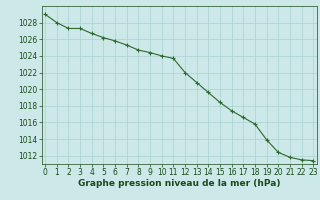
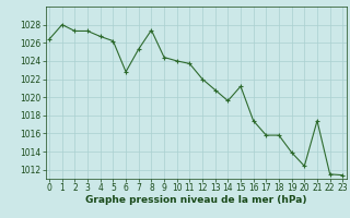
0: 1029.0 -> 1026.4
6: 1025.8 -> 1022.8
8: 1024.7 -> 1027.4
15: 1018.4 -> 1021.2
17: 1016.6 -> 1015.8
21: 1011.8 -> 1017.4
